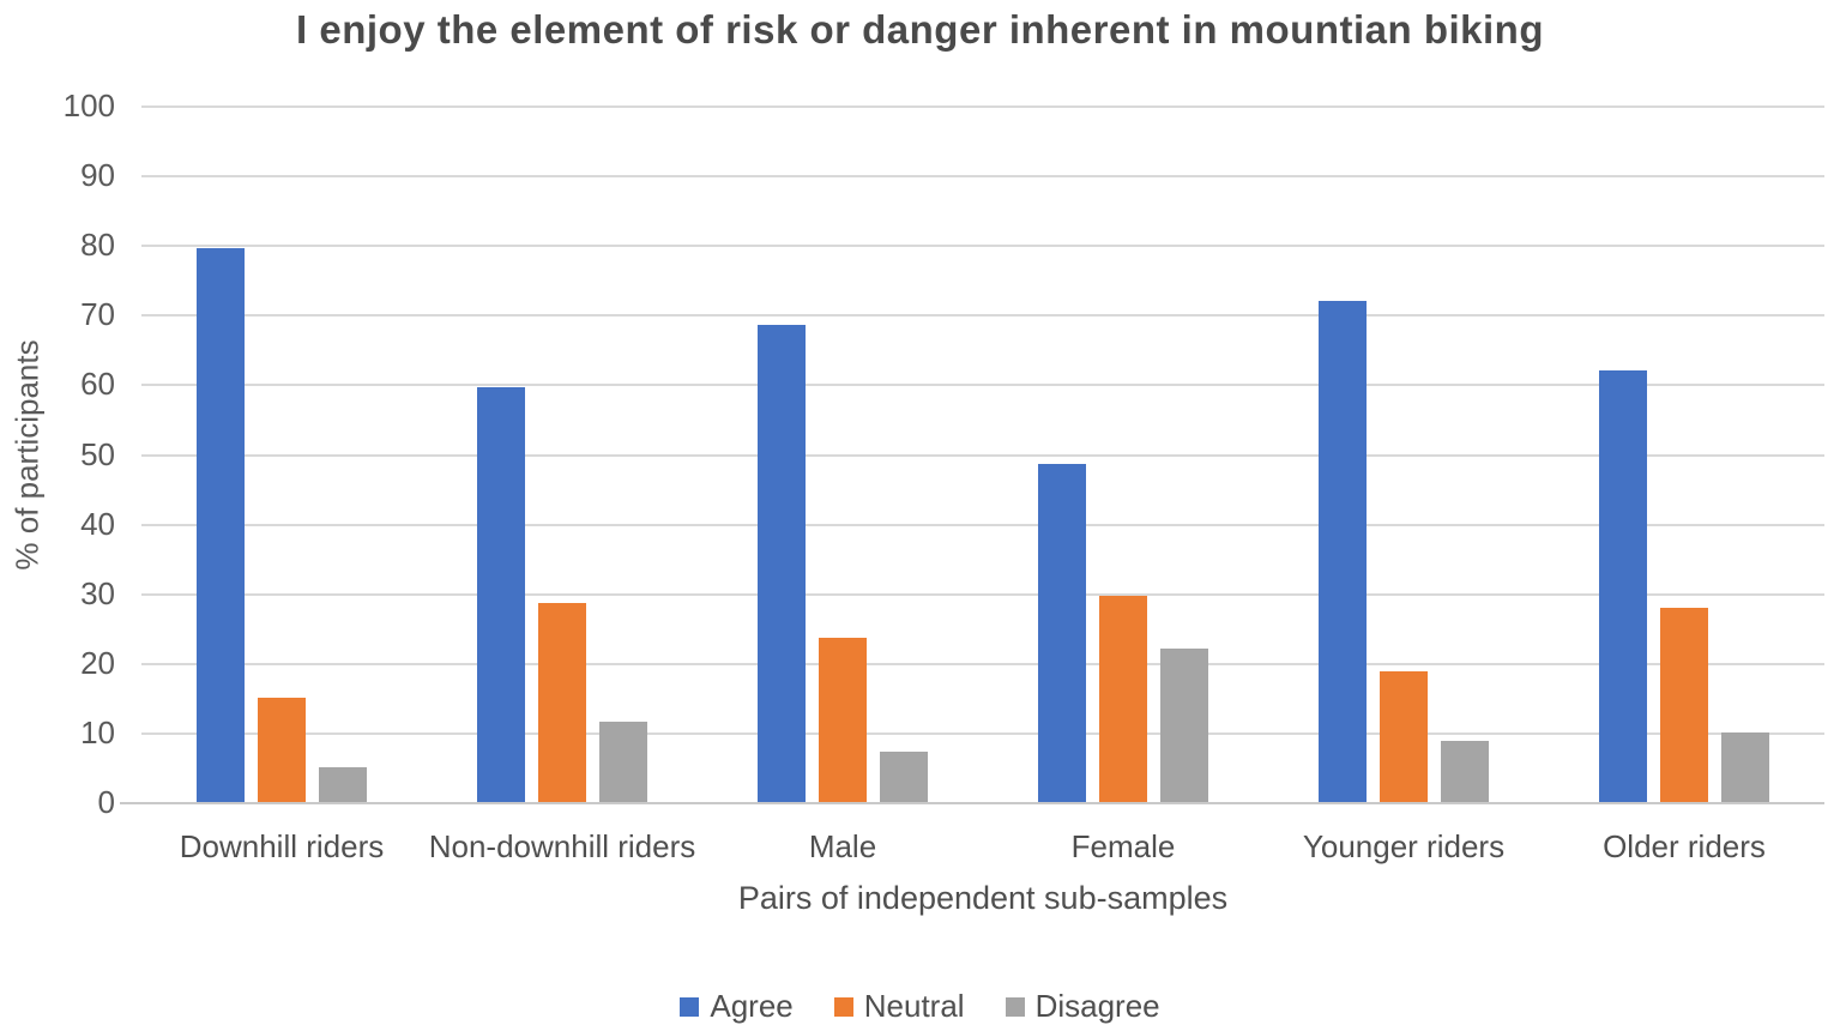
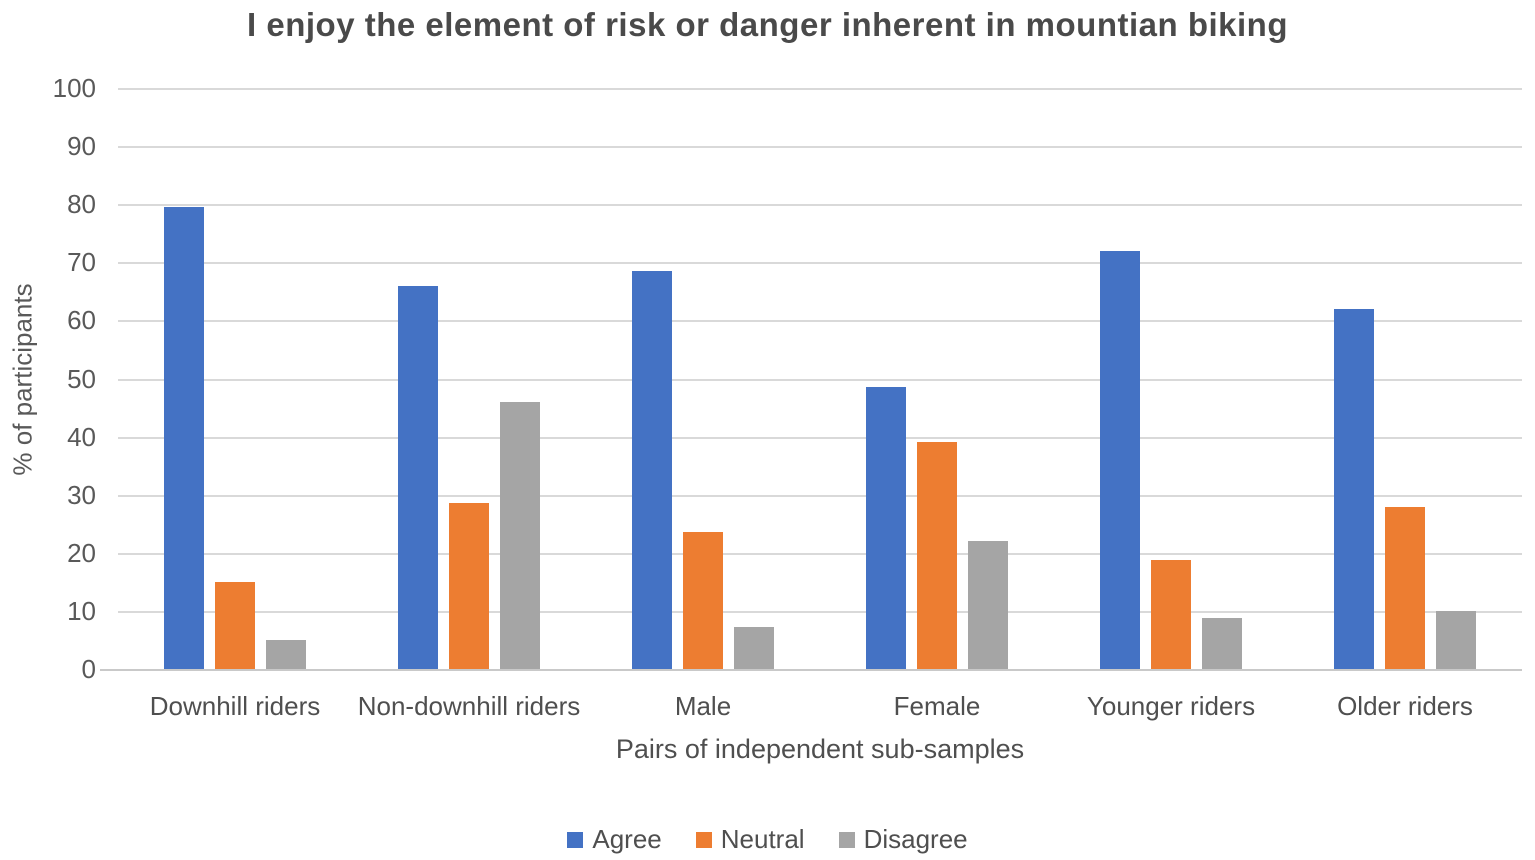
Agree/Non-downhill riders: 60 -> 66
Disagree/Non-downhill riders: 12 -> 46
Neutral/Female: 30 -> 39
